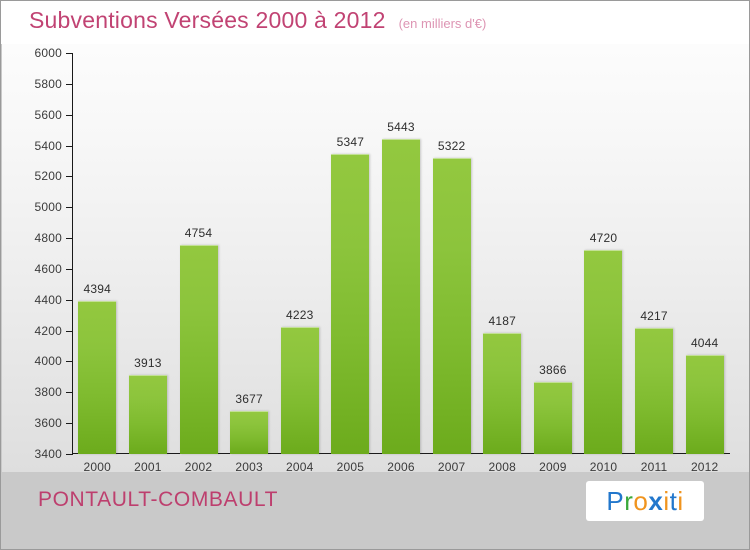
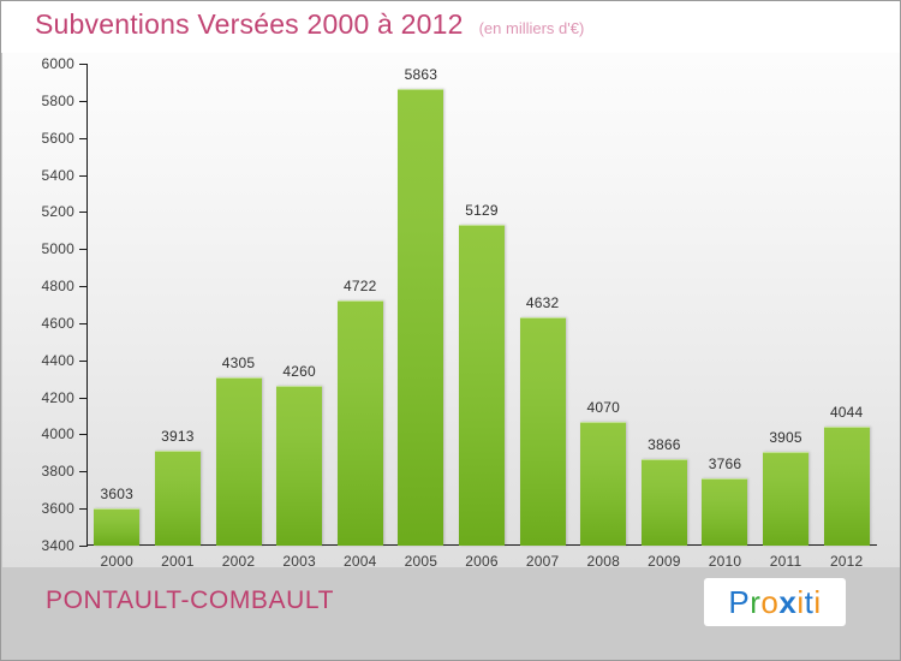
2000: 4394 -> 3603
2002: 4754 -> 4305
2003: 3677 -> 4260
2004: 4223 -> 4722
2005: 5347 -> 5863
2006: 5443 -> 5129
2007: 5322 -> 4632
2008: 4187 -> 4070
2010: 4720 -> 3766
2011: 4217 -> 3905
